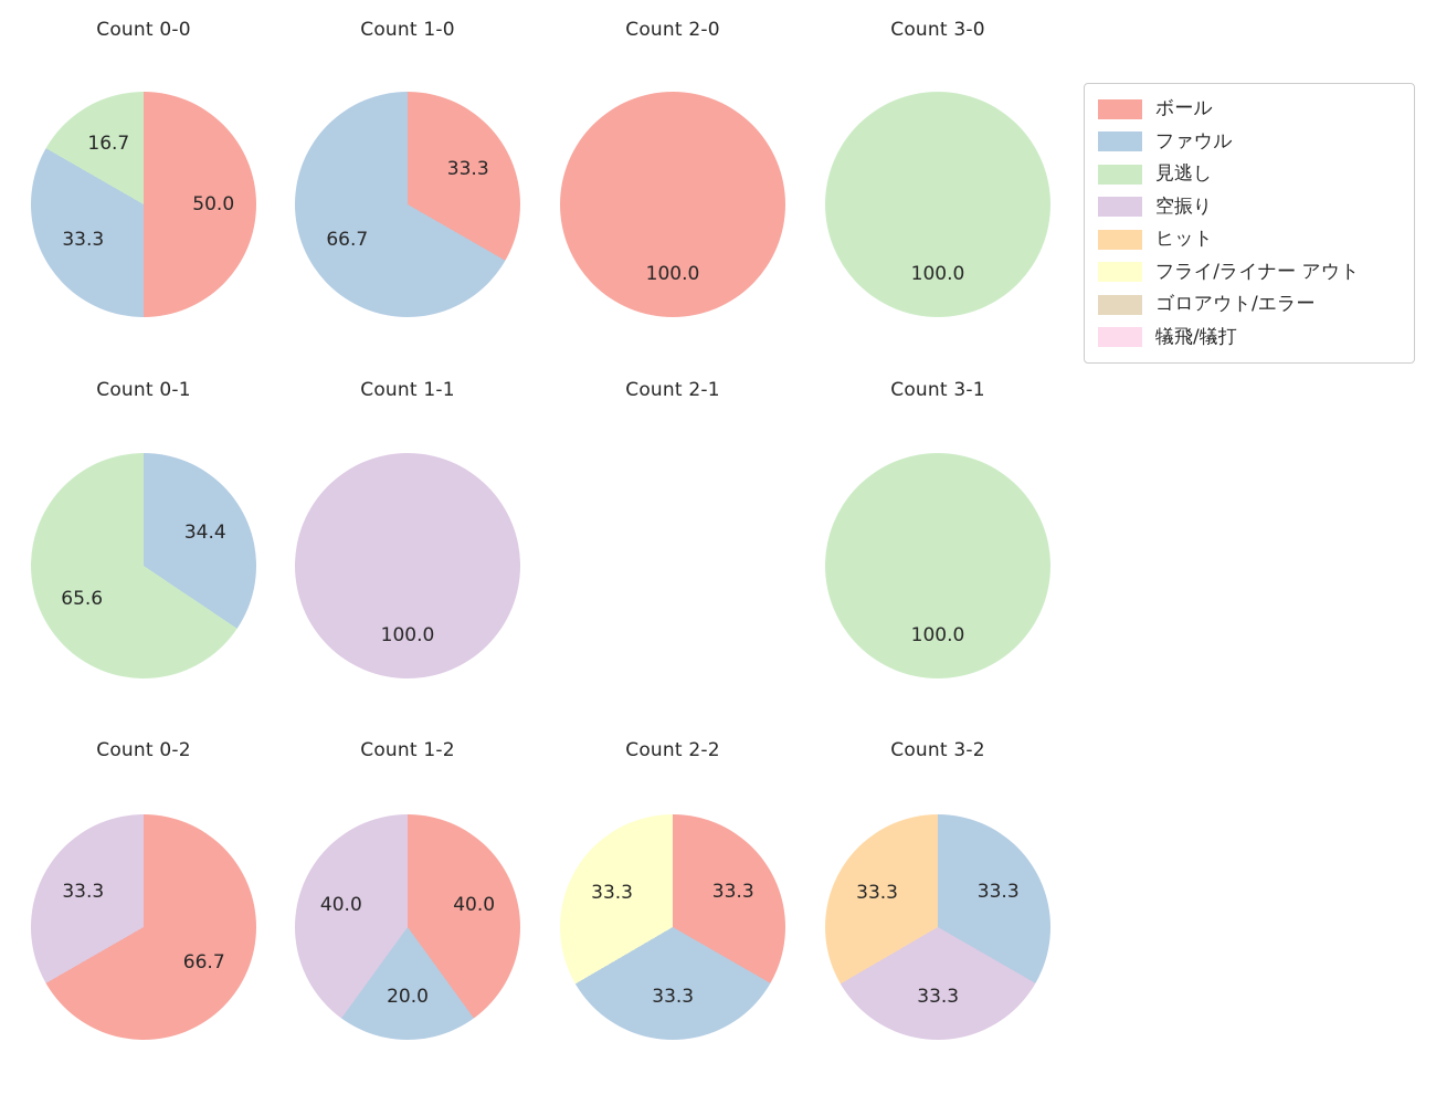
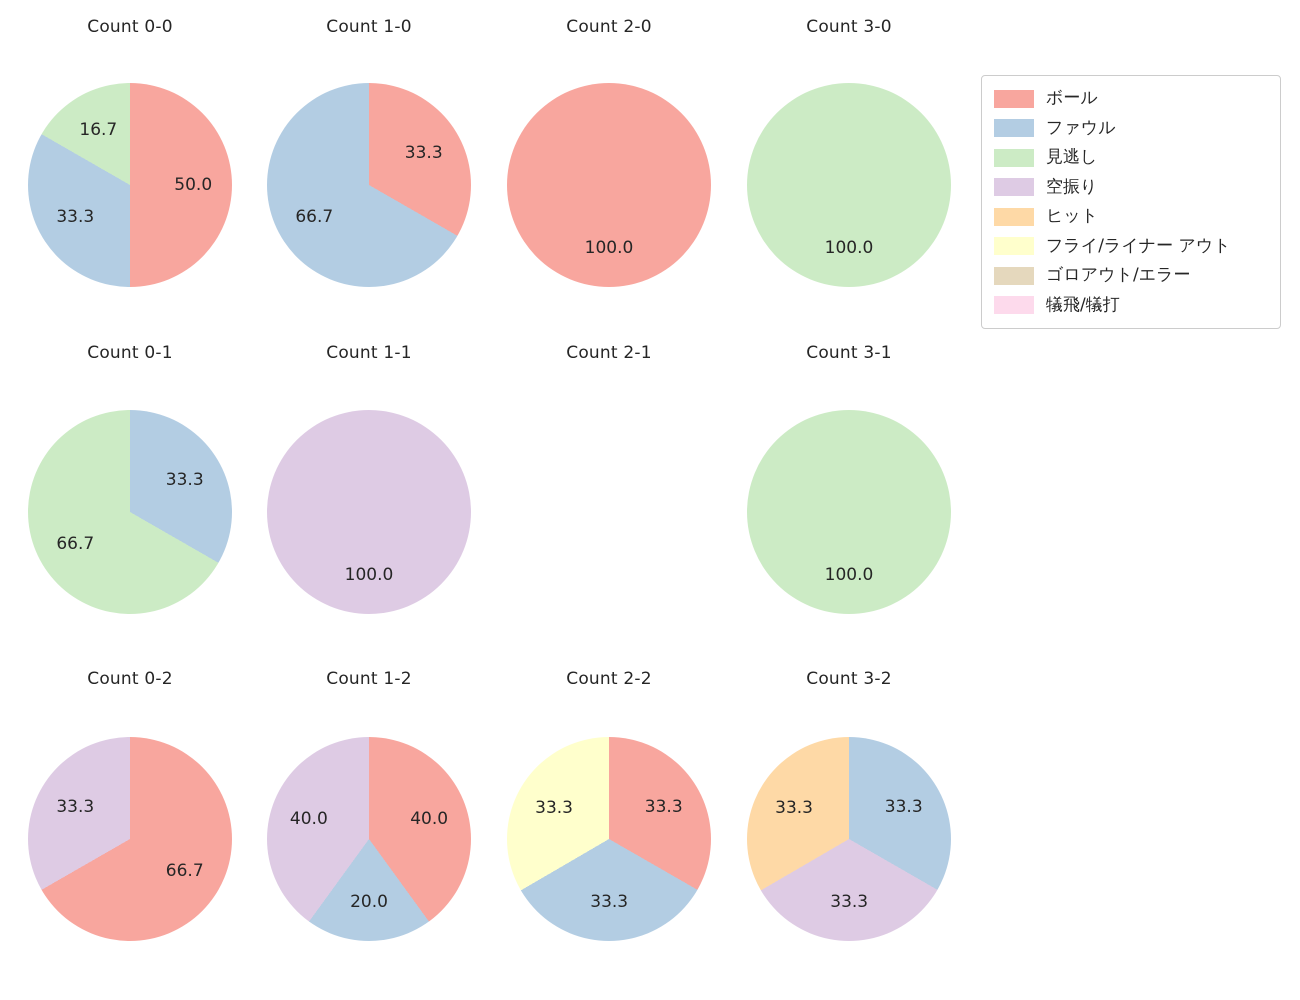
Count 0-1/ファウル: 34.4 -> 33.3
Count 0-1/見逃し: 65.6 -> 66.7
